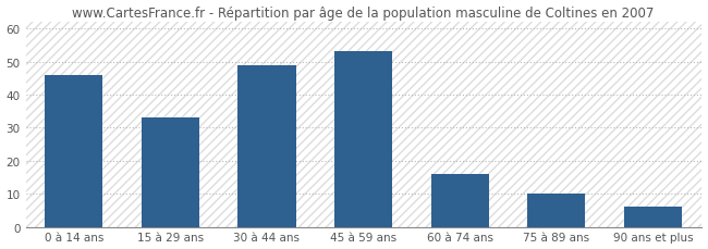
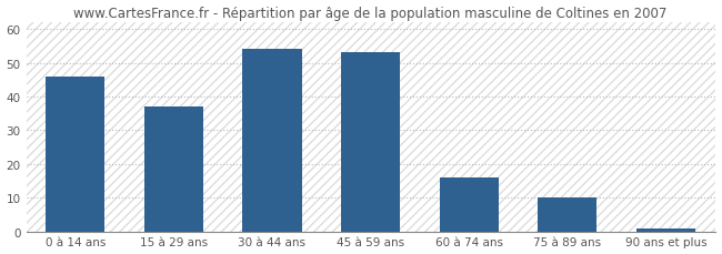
15 à 29 ans: 33 -> 37
30 à 44 ans: 49 -> 54
90 ans et plus: 6 -> 1
